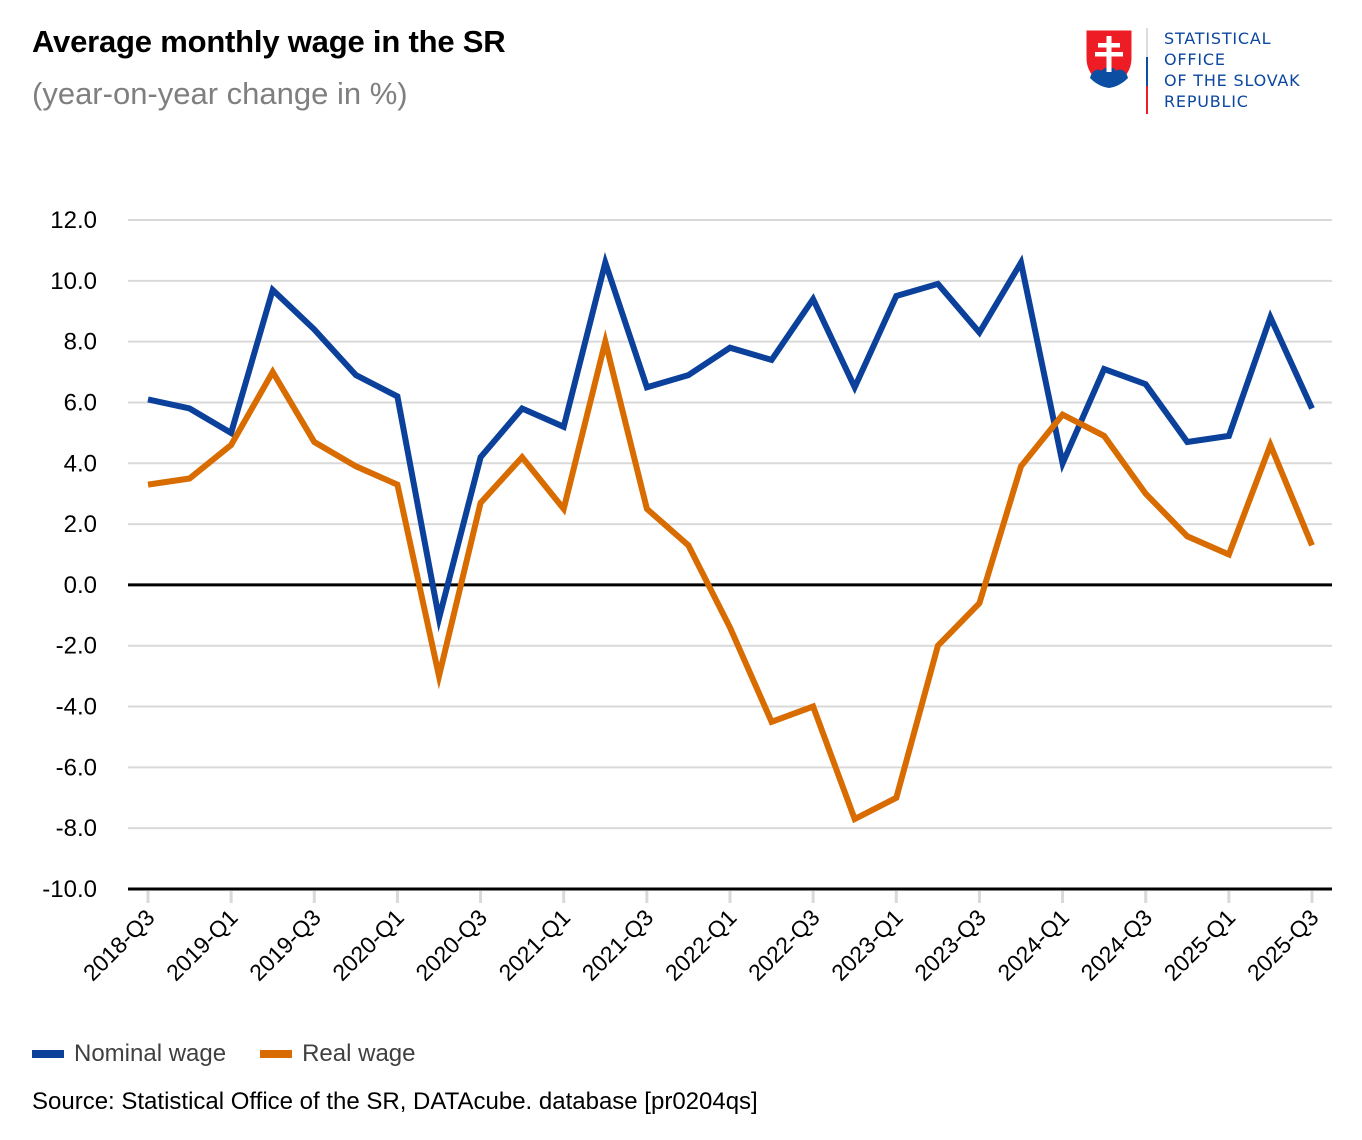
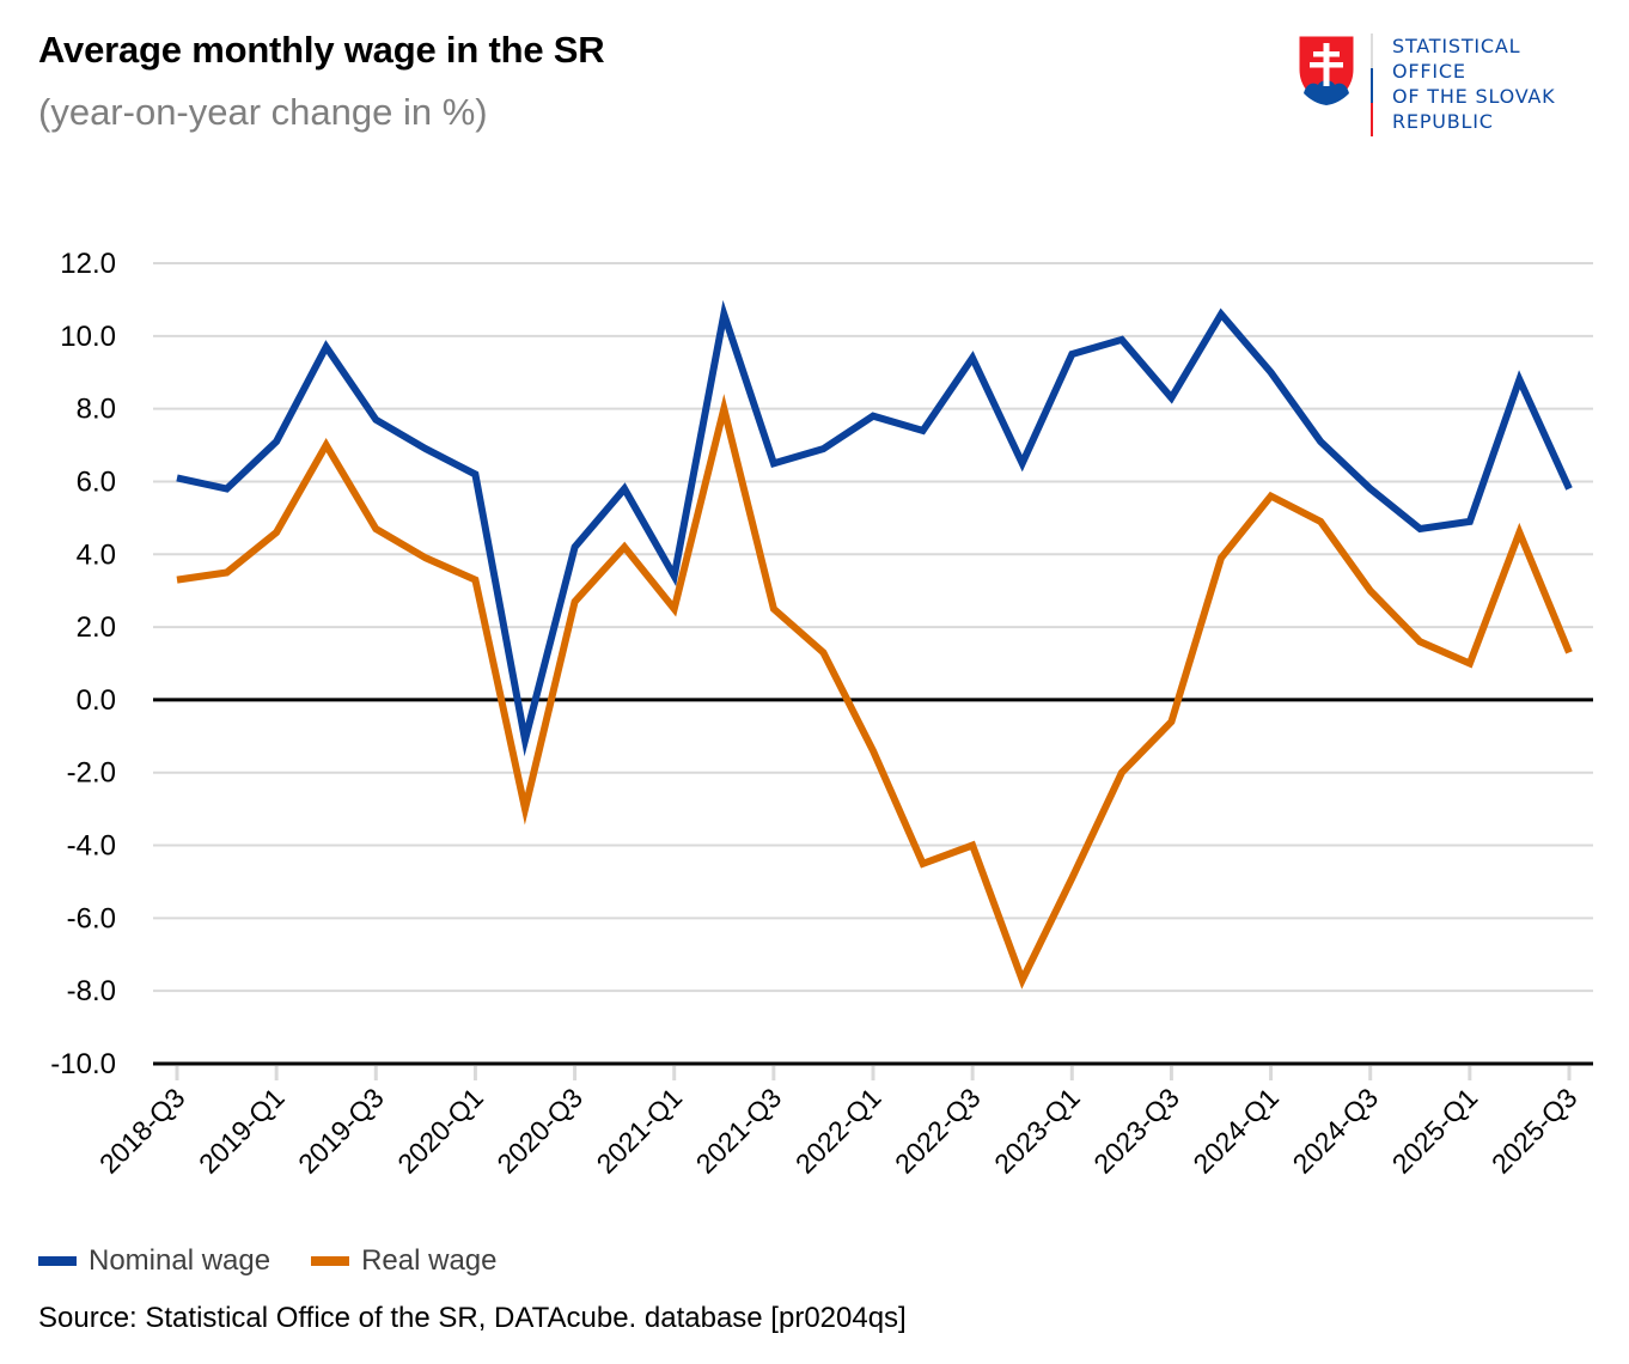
Nominal wage/2019-Q1: 5.0 -> 7.1
Nominal wage/2019-Q3: 8.4 -> 7.7
Nominal wage/2021-Q1: 5.2 -> 3.4
Real wage/2023-Q1: -7.0 -> -4.9
Nominal wage/2024-Q1: 4.0 -> 9.0
Nominal wage/2024-Q3: 6.6 -> 5.8
